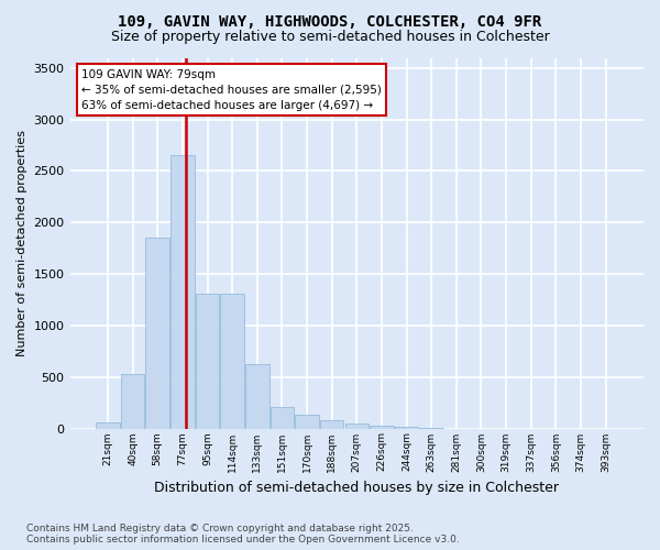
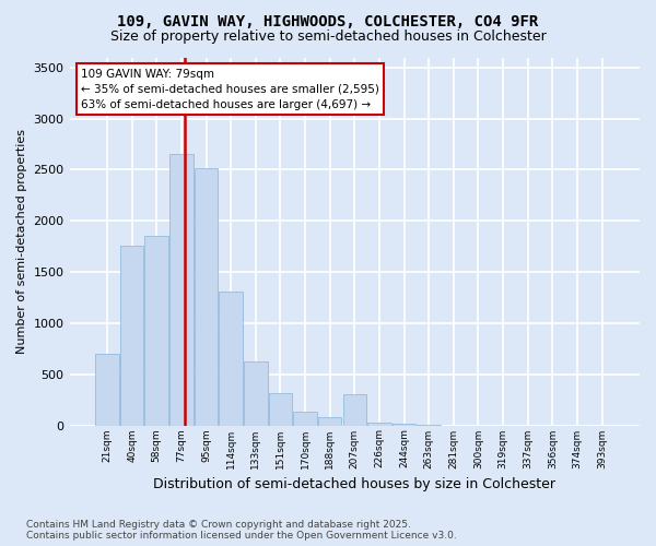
21sqm: 60 -> 700
40sqm: 530 -> 1760
95sqm: 1310 -> 2520
151sqm: 210 -> 320
207sqm: 50 -> 300
